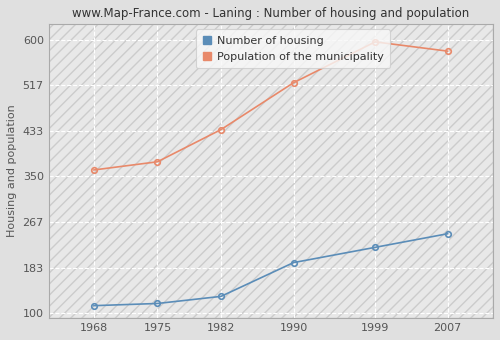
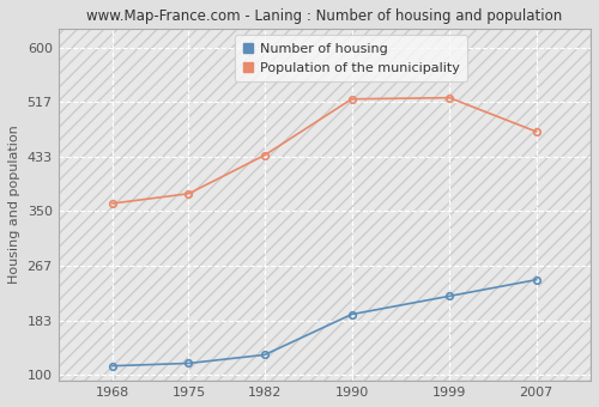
Population of the municipality/1999: 597 -> 524
Population of the municipality/2007: 580 -> 472
